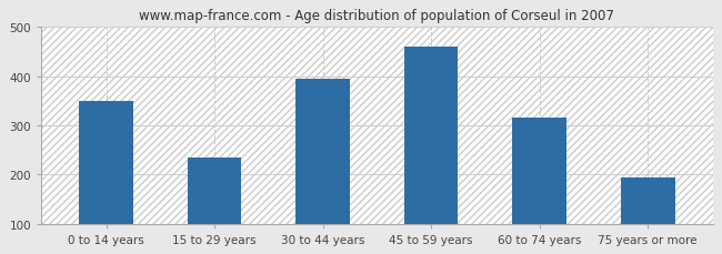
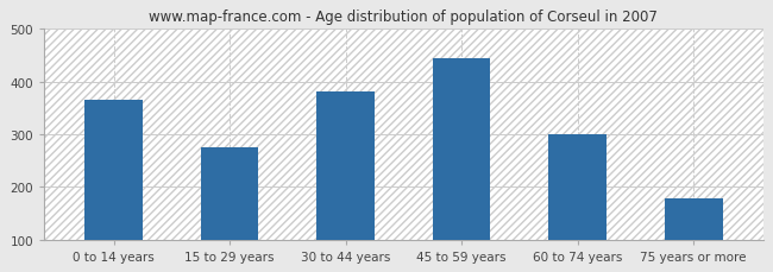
0 to 14 years: 350 -> 365
15 to 29 years: 235 -> 275
30 to 44 years: 395 -> 380
45 to 59 years: 460 -> 445
60 to 74 years: 315 -> 301
75 years or more: 195 -> 178
